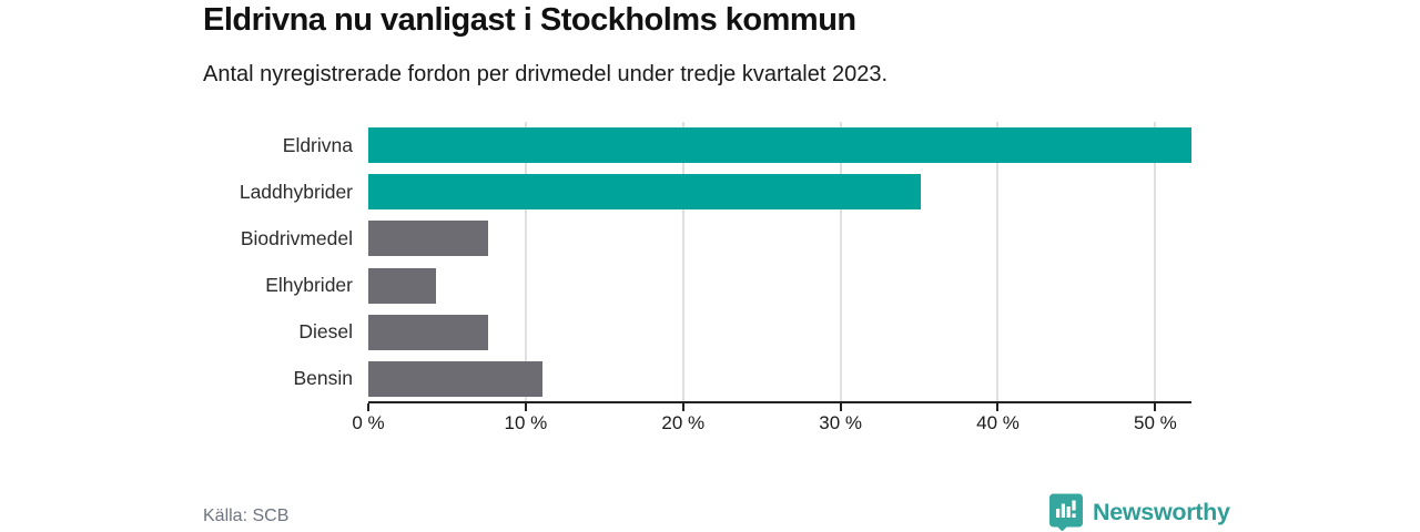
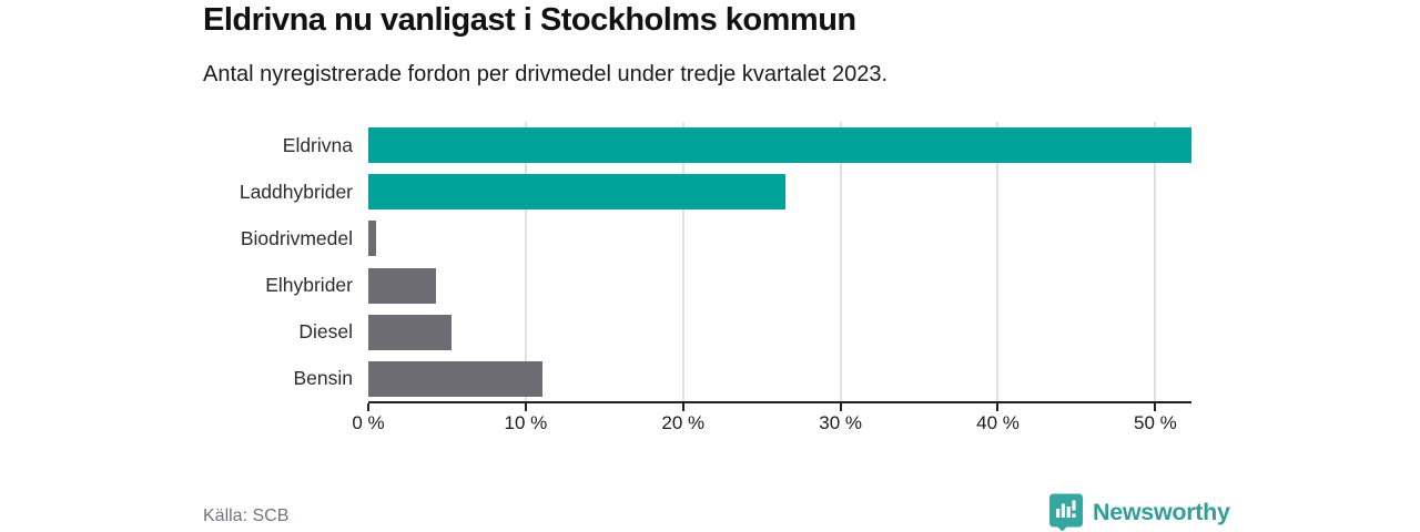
Laddhybrider: 35.1% -> 26.5%
Biodrivmedel: 7.6% -> 0.5%
Diesel: 7.6% -> 5.3%
